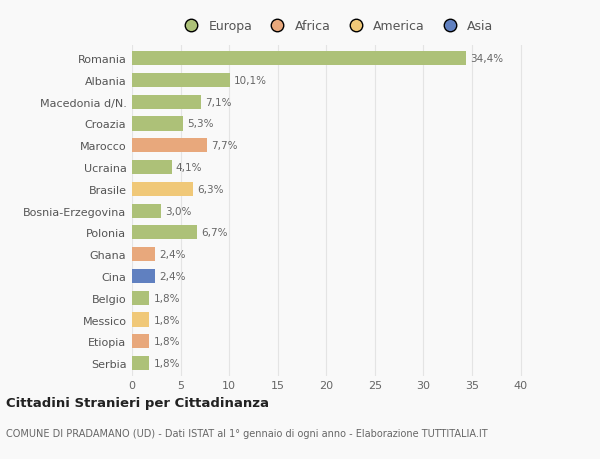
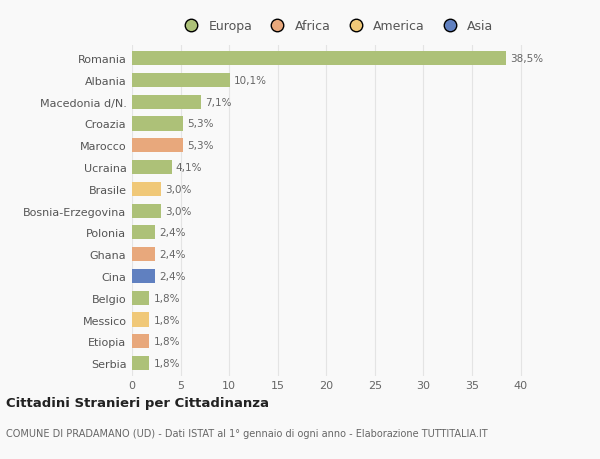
Romania: 34,4% -> 38,5%
Marocco: 7,7% -> 5,3%
Brasile: 6,3% -> 3,0%
Polonia: 6,7% -> 2,4%
